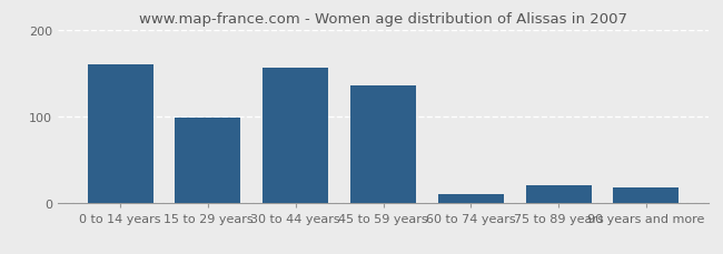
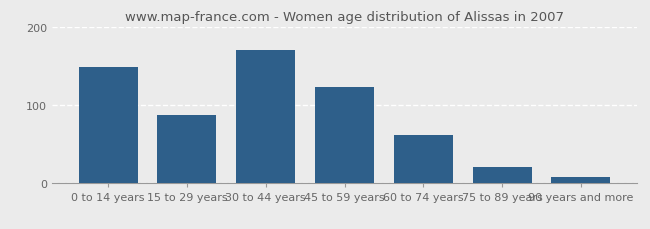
0 to 14 years: 160 -> 148
15 to 29 years: 98 -> 87
30 to 44 years: 156 -> 170
45 to 59 years: 136 -> 123
60 to 74 years: 10 -> 62
90 years and more: 18 -> 8
